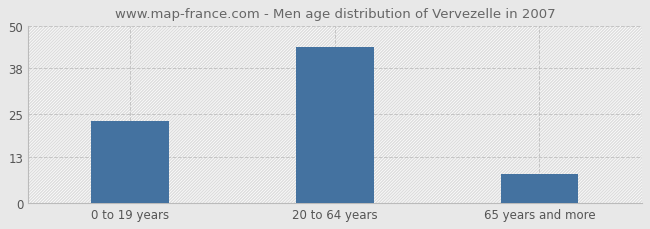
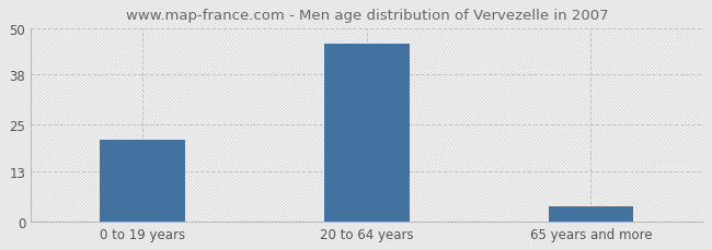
0 to 19 years: 23 -> 21
20 to 64 years: 44 -> 46
65 years and more: 8 -> 4
